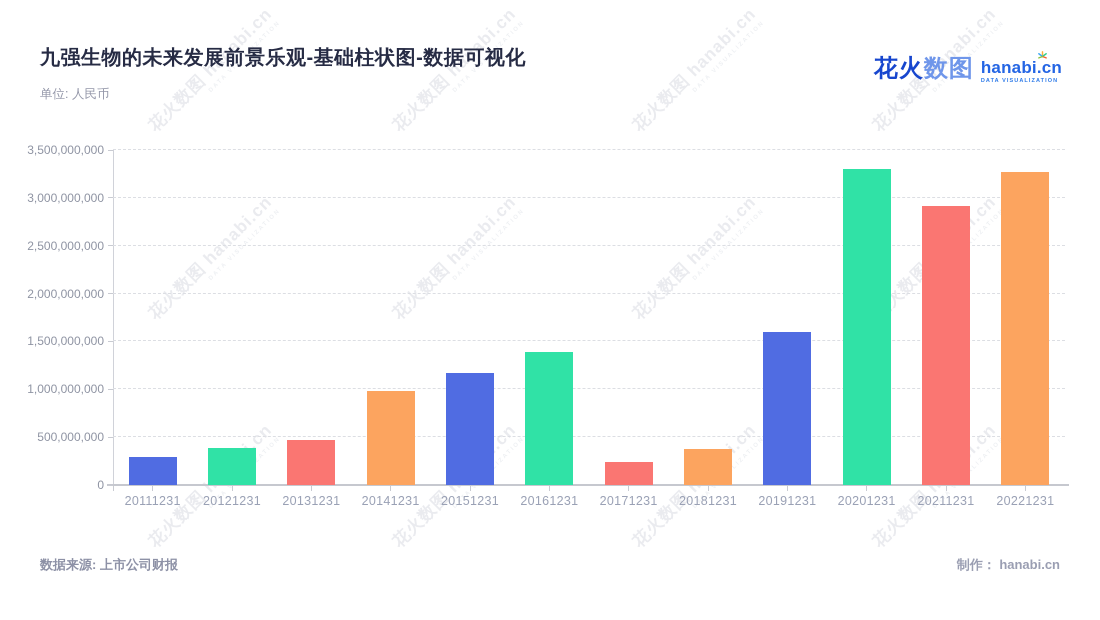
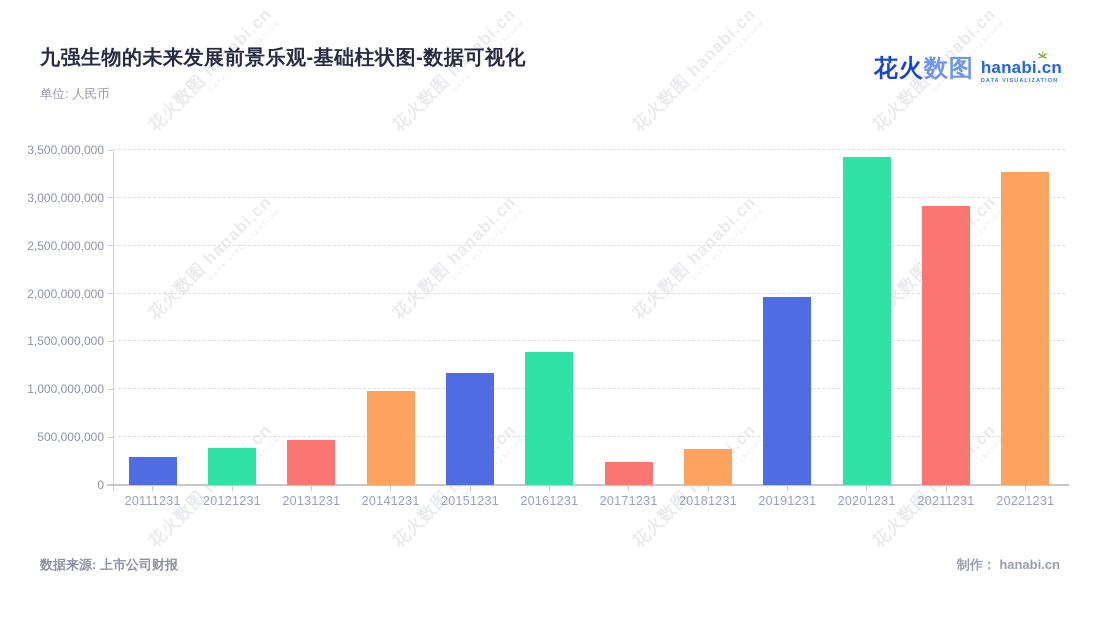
20191231: 1600000000 -> 2000000000
20201231: 3300000000 -> 3400000000
